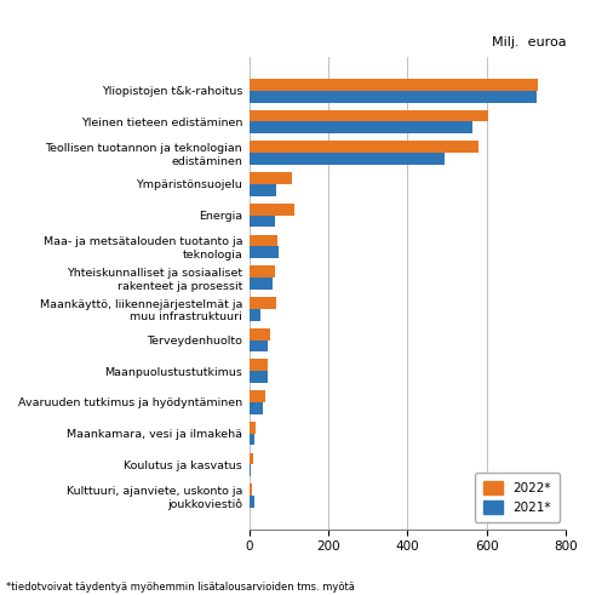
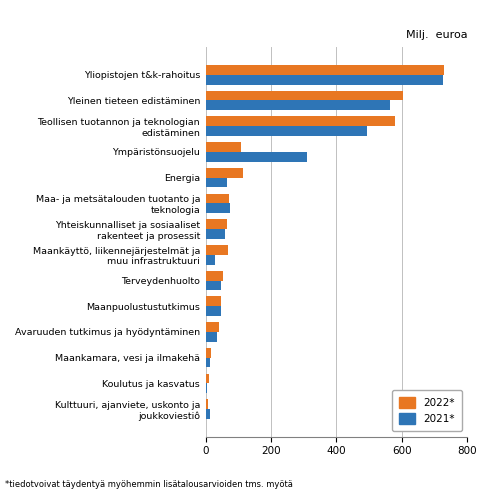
2021*/Ympäristönsuojelu: 67 -> 310
